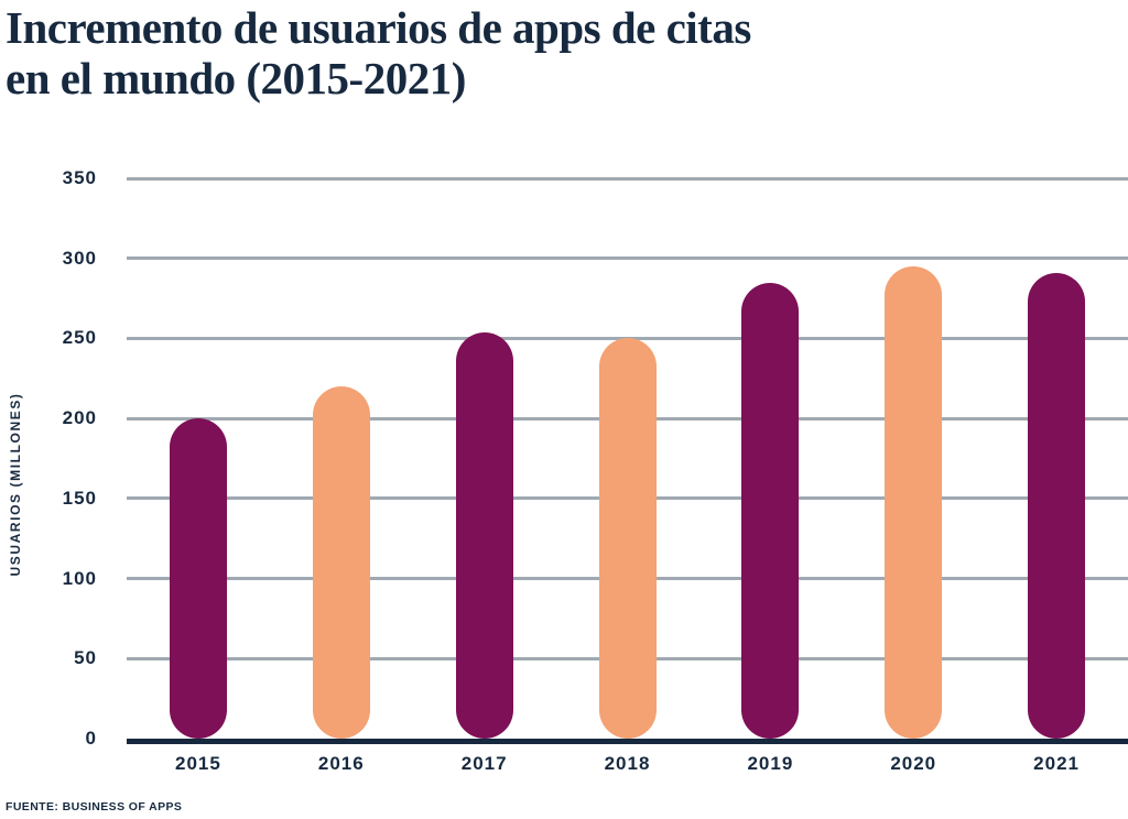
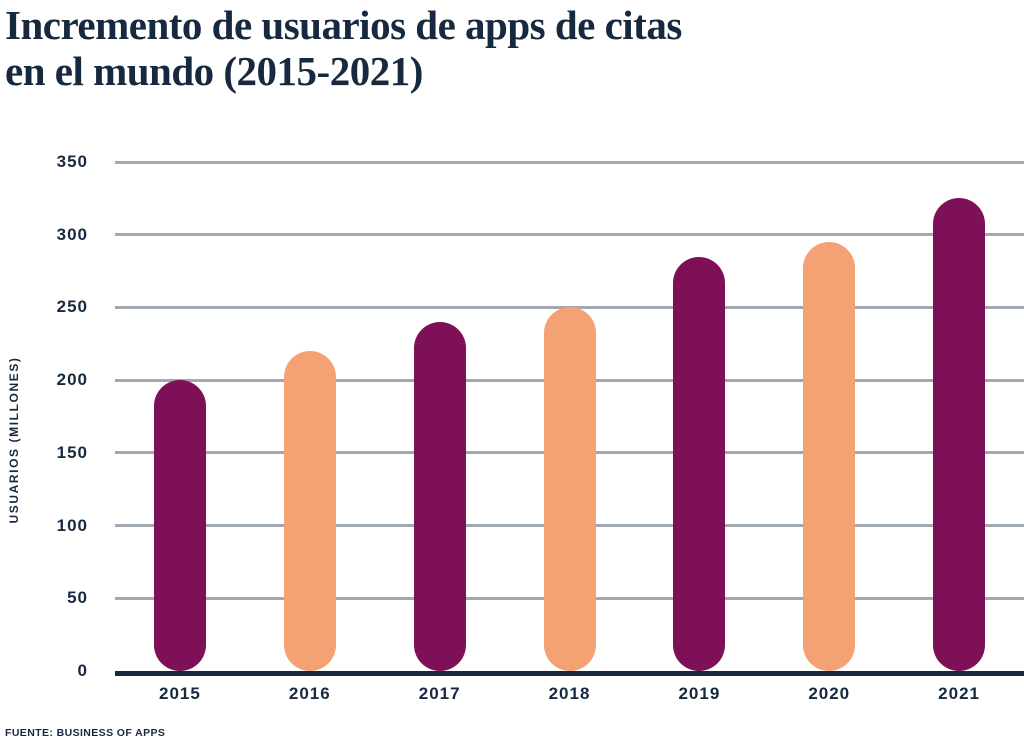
2017: 254 -> 240
2021: 291 -> 325
